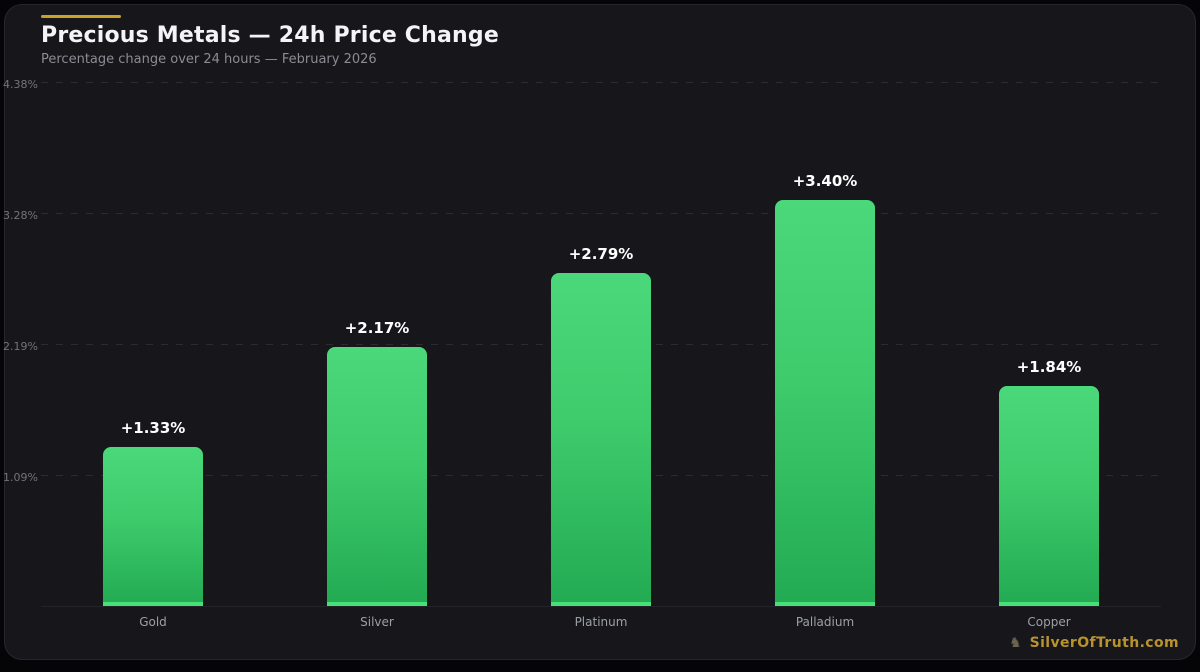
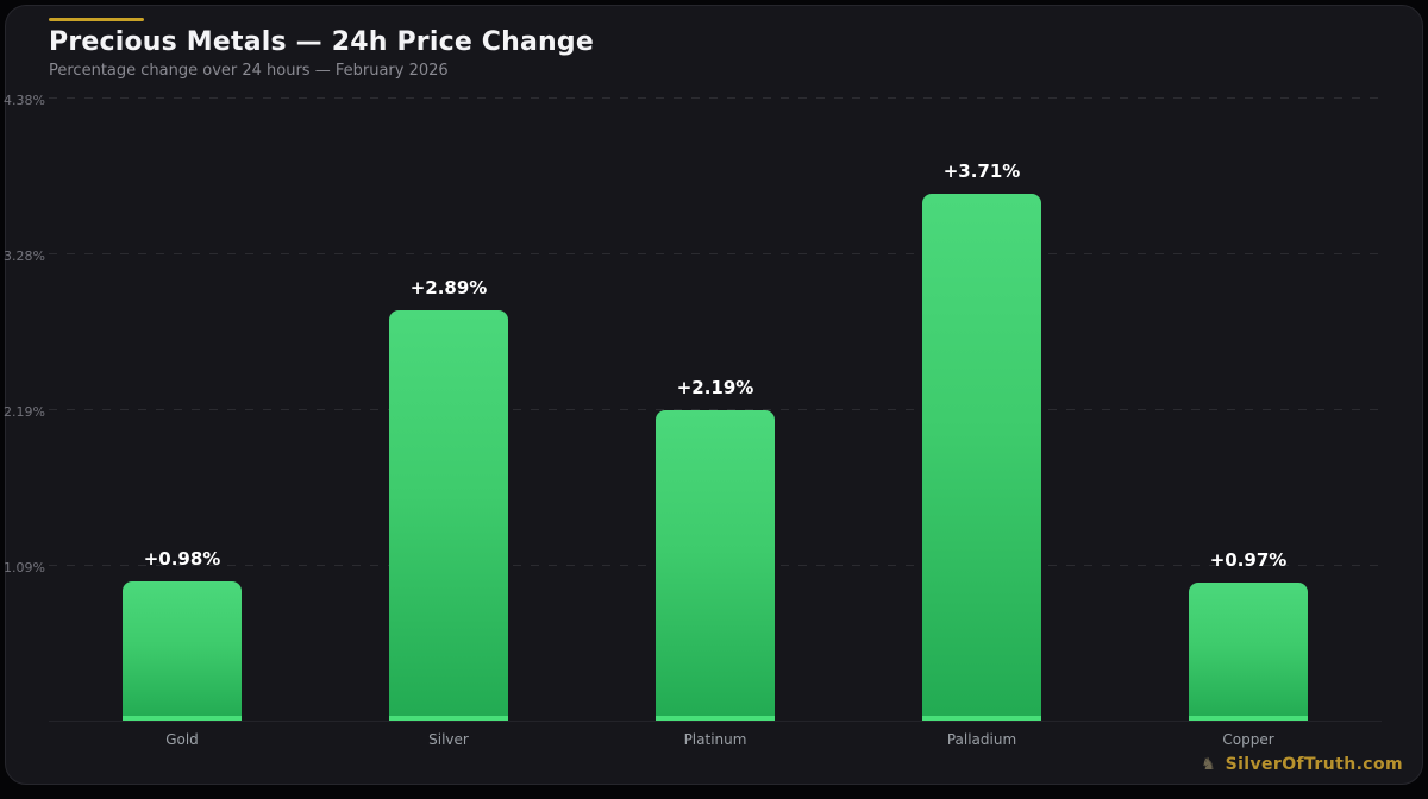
Gold: +1.33% -> +0.98%
Silver: +2.17% -> +2.89%
Platinum: +2.79% -> +2.19%
Palladium: +3.40% -> +3.71%
Copper: +1.84% -> +0.97%
